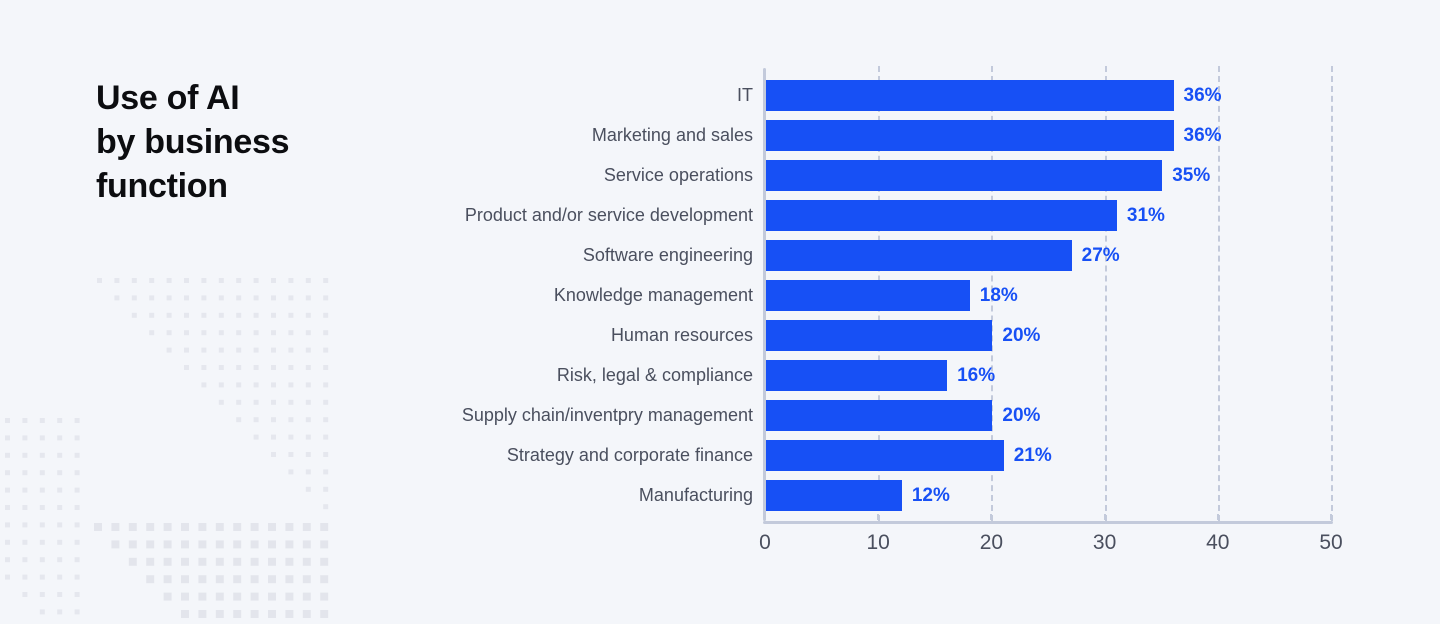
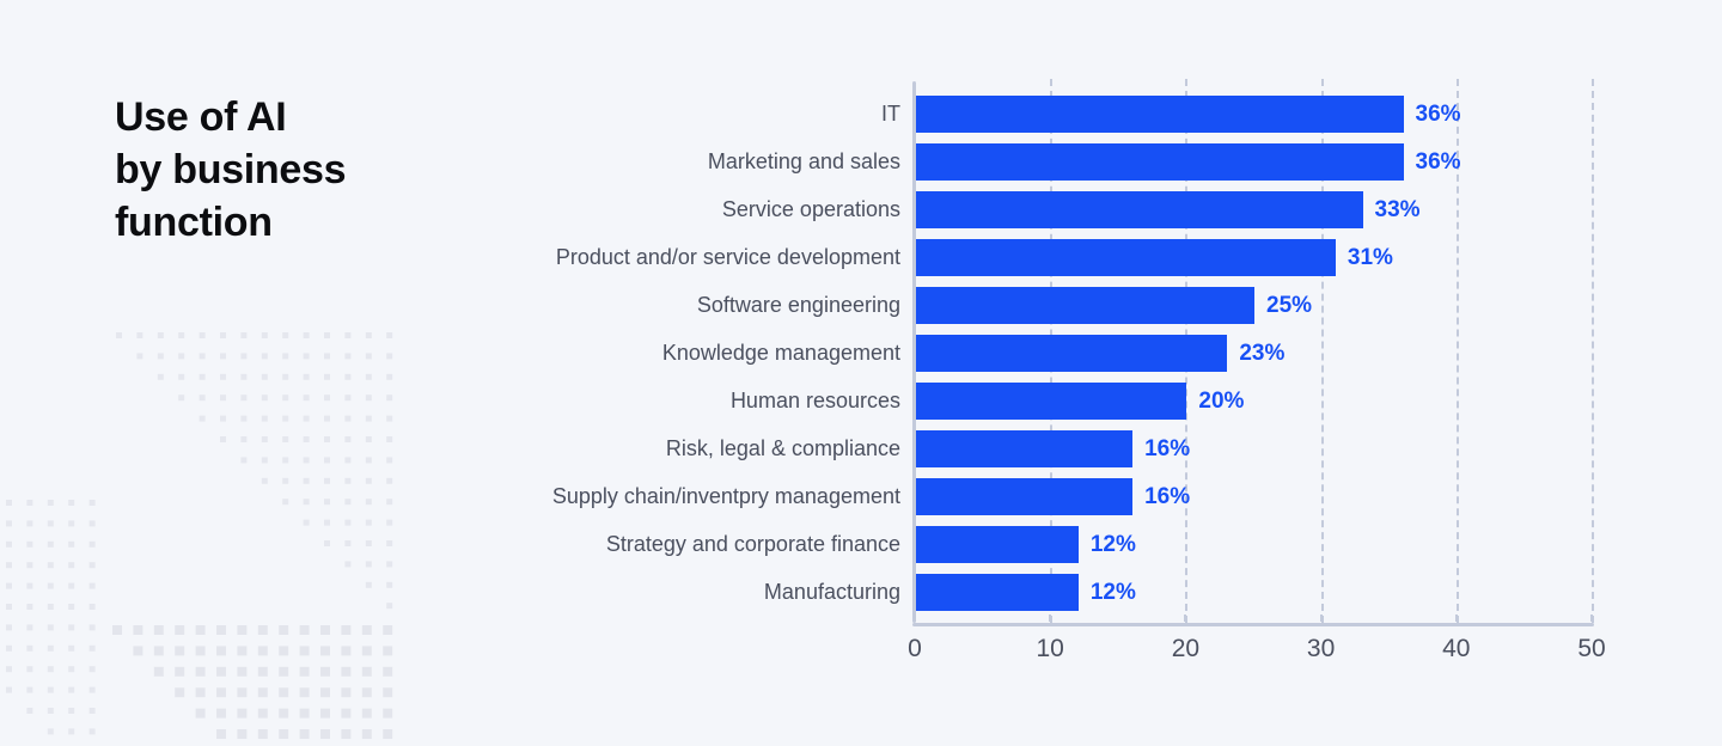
Service operations: 35% -> 33%
Software engineering: 27% -> 25%
Knowledge management: 18% -> 23%
Supply chain/inventpry management: 20% -> 16%
Strategy and corporate finance: 21% -> 12%
